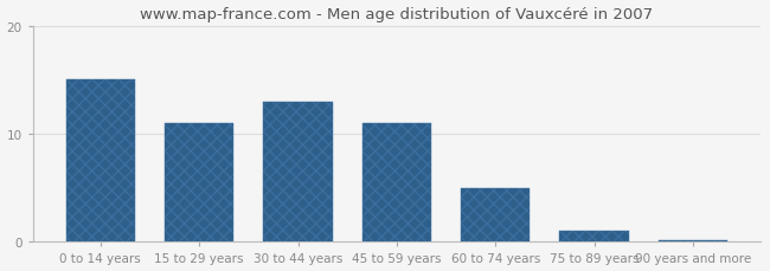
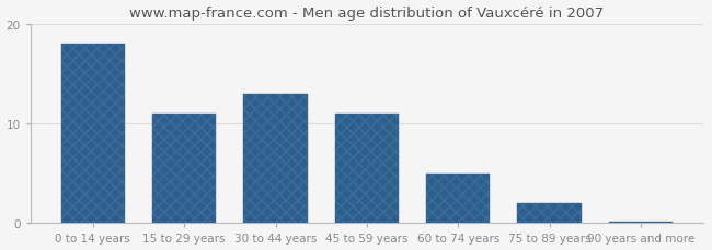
0 to 14 years: 15.0 -> 18.0
75 to 89 years: 1.0 -> 2.0
